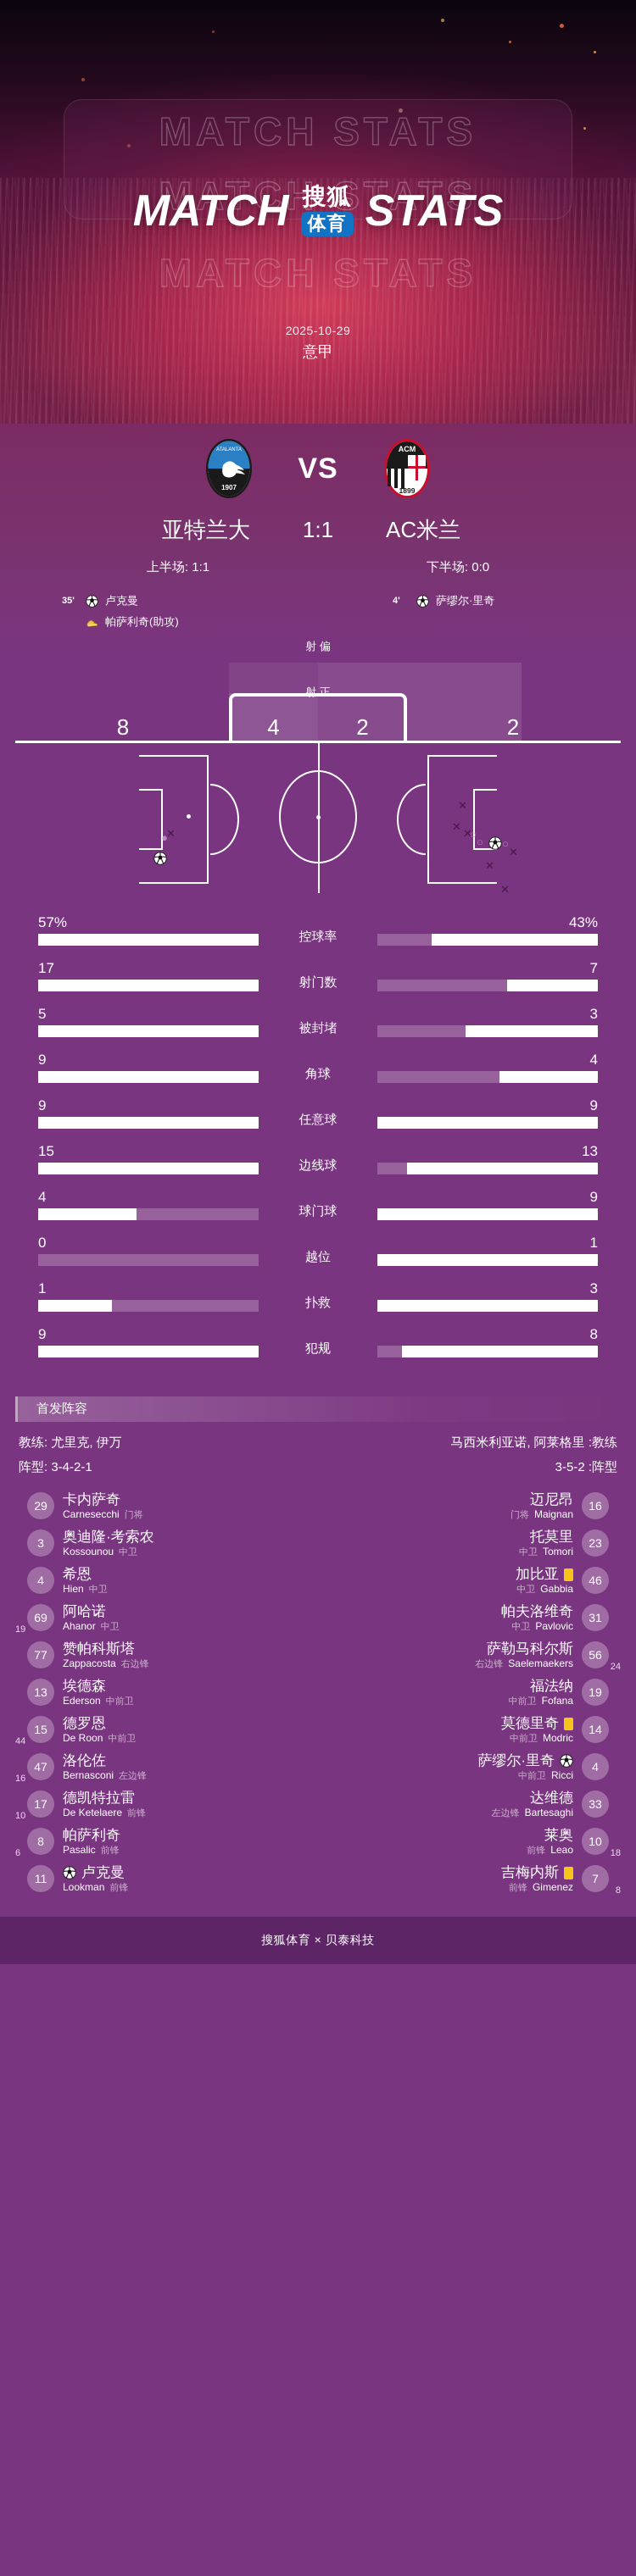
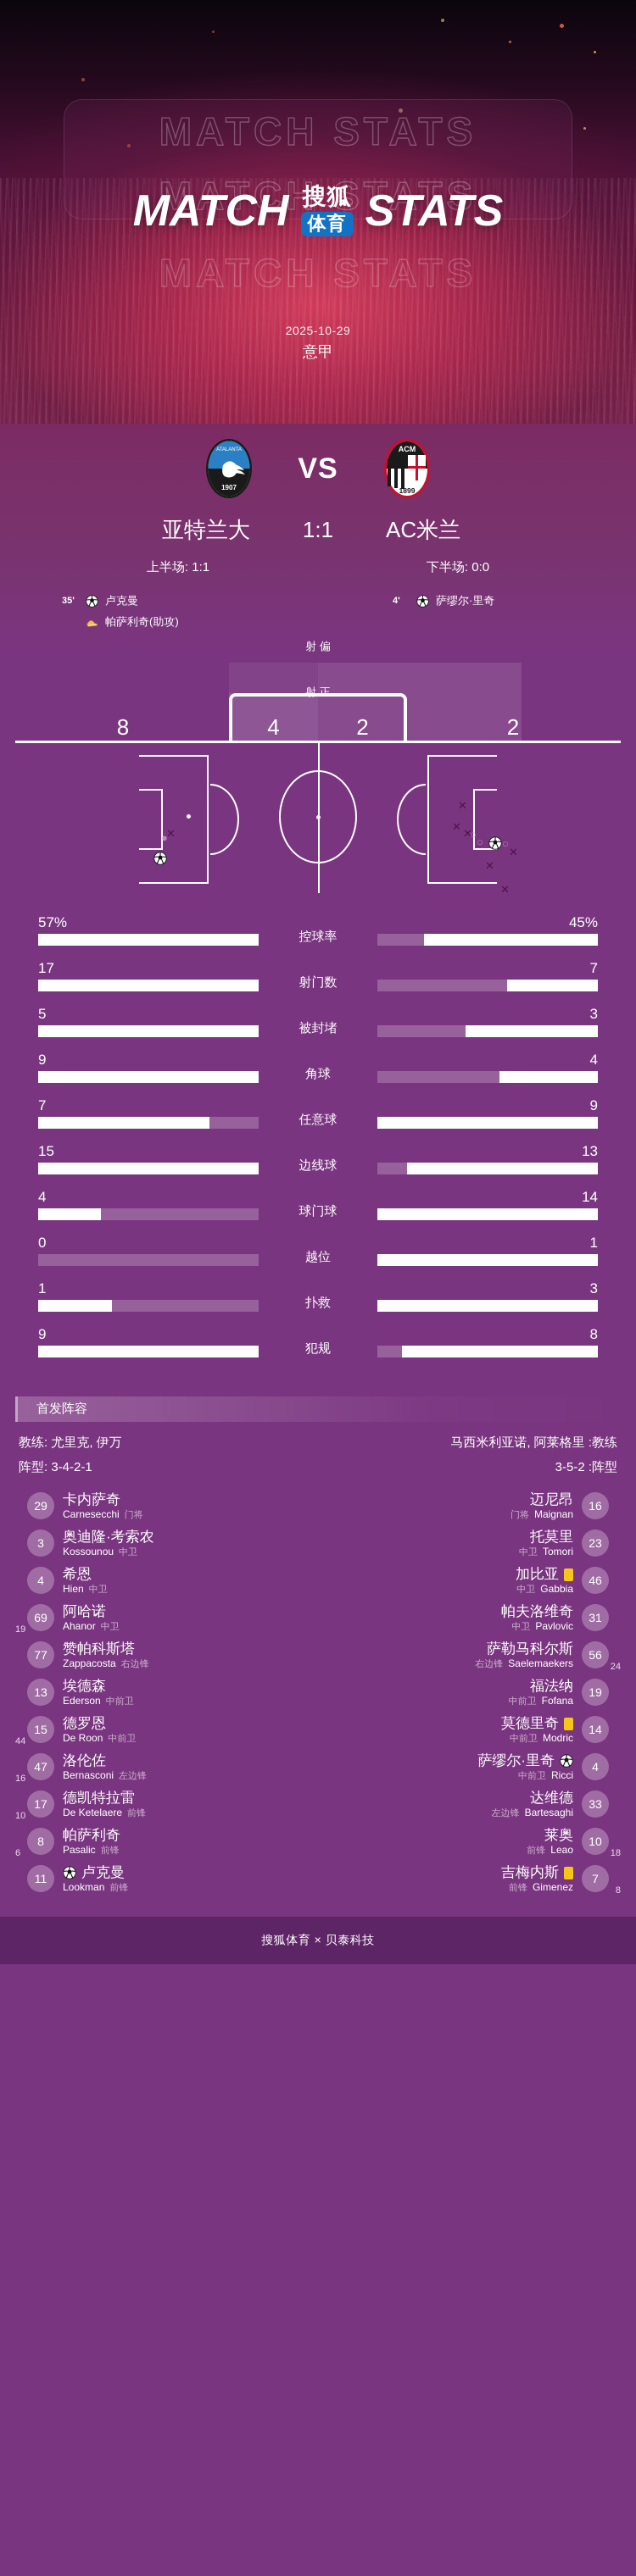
AC米兰/控球率: 43% -> 45%
亚特兰大/任意球: 9 -> 7
AC米兰/球门球: 9 -> 14
